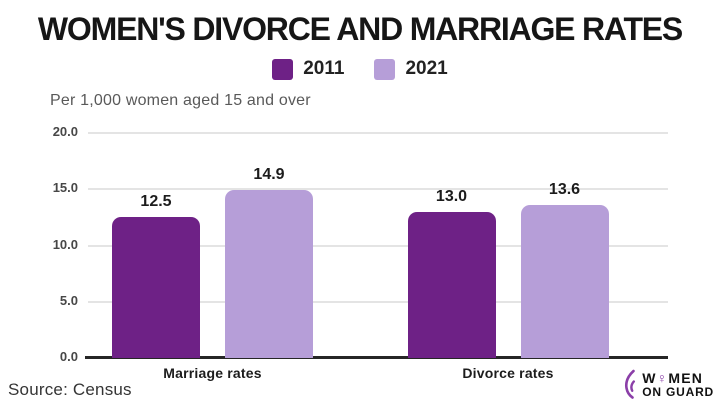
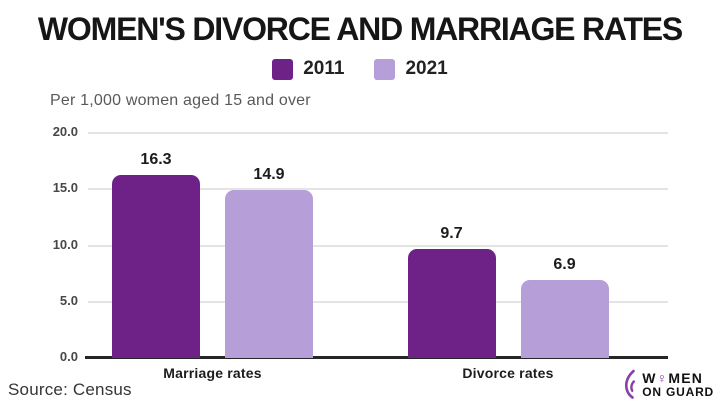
2011/Marriage rates: 12.5 -> 16.3
2011/Divorce rates: 13.0 -> 9.7
2021/Divorce rates: 13.6 -> 6.9
